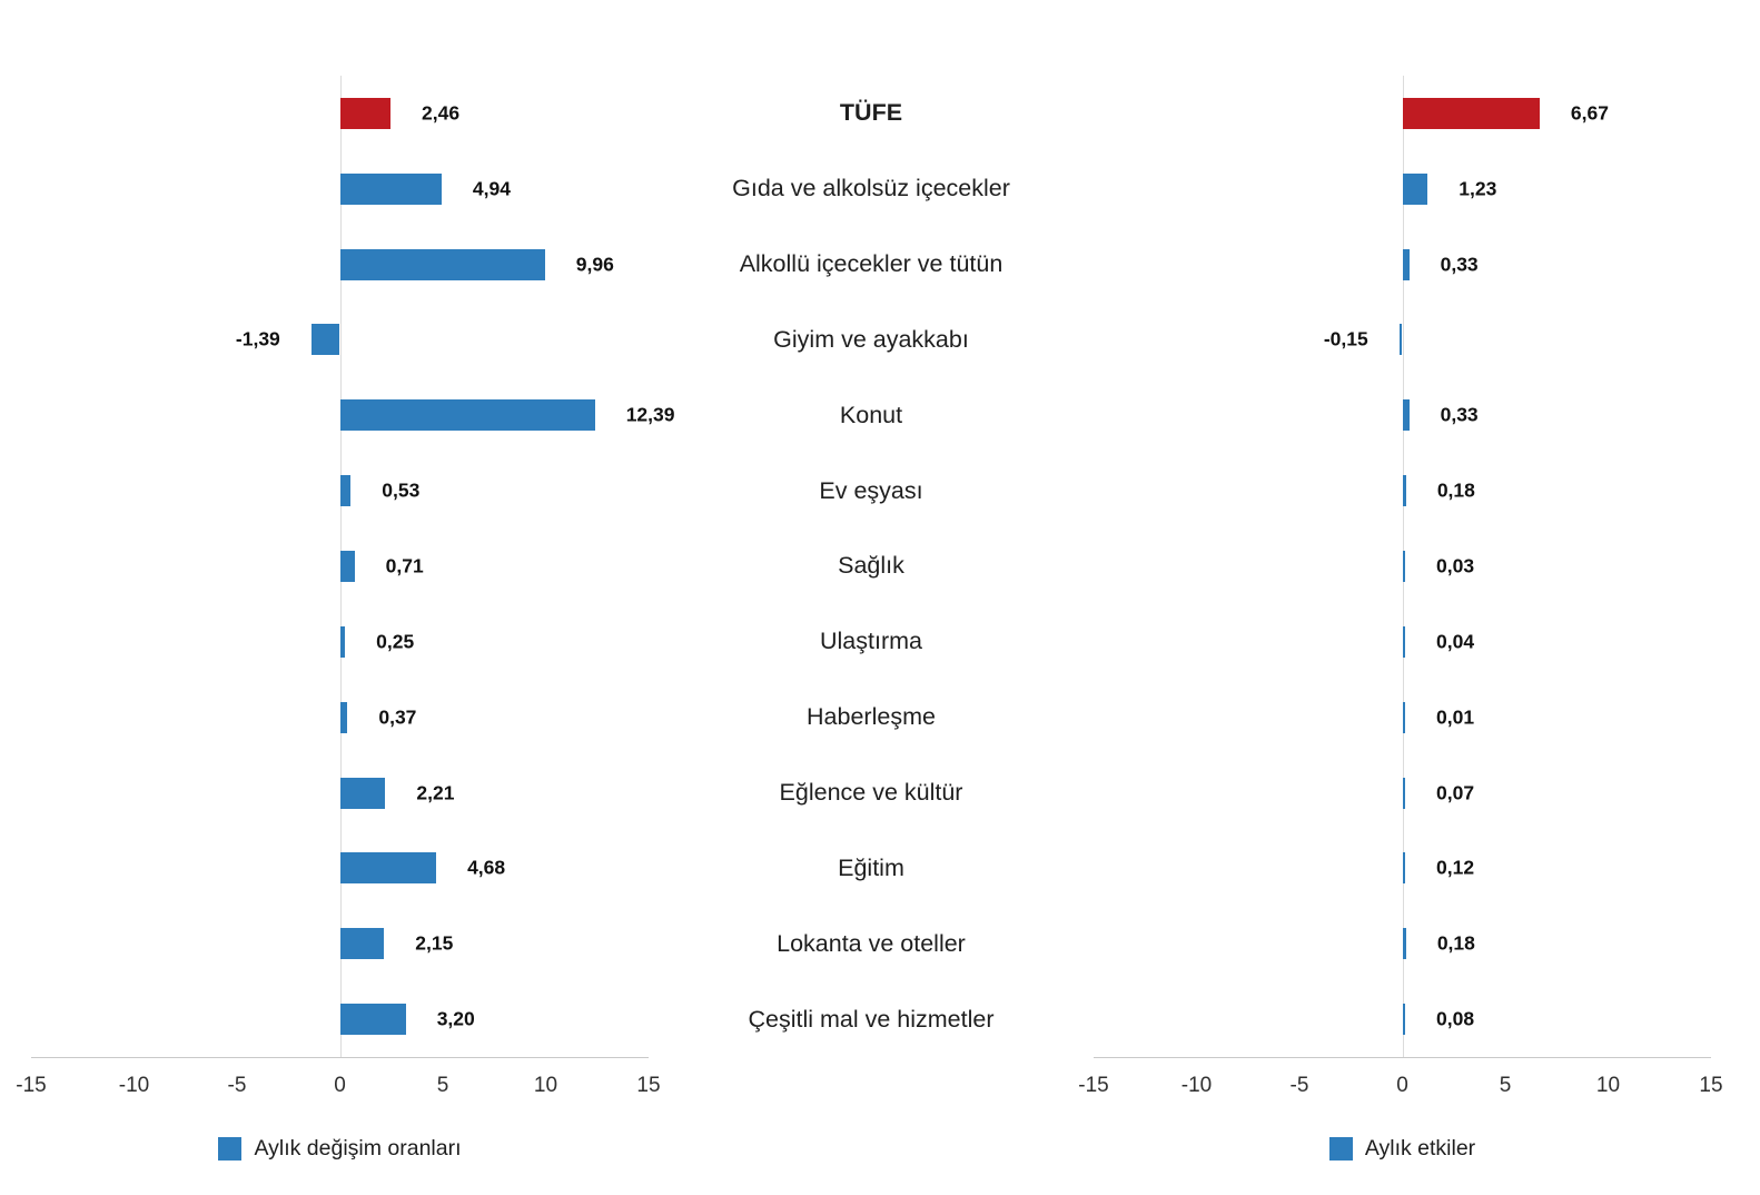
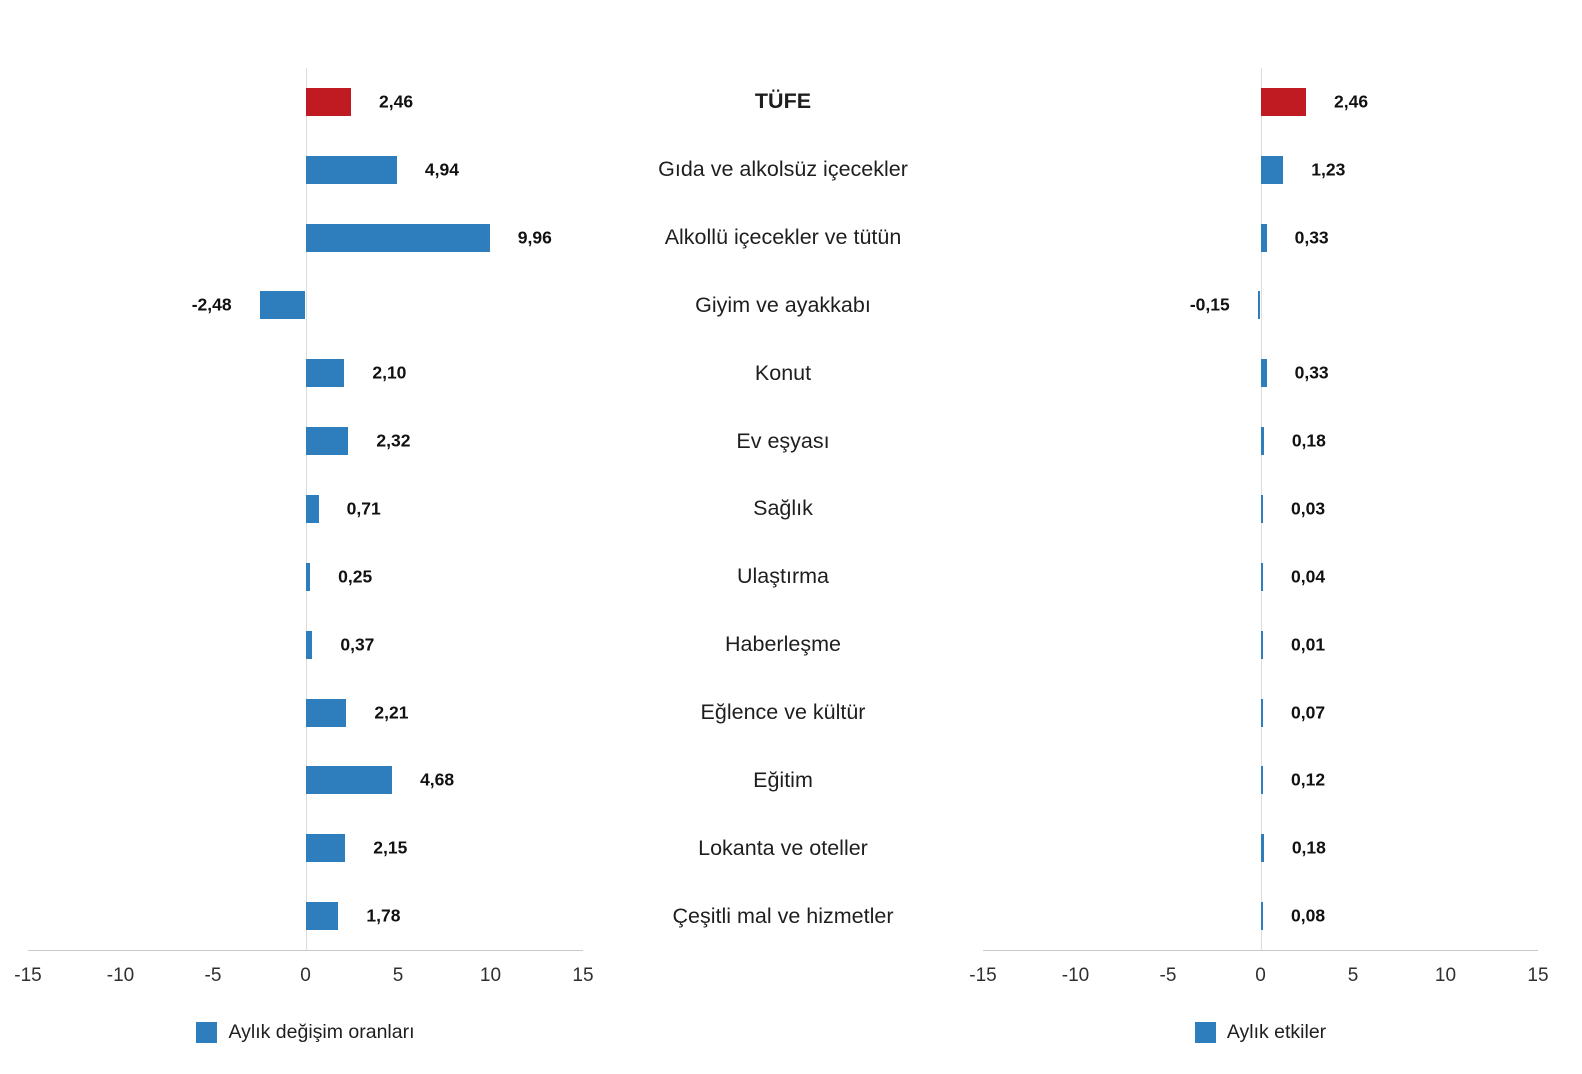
Aylık değişim oranları/Giyim ve ayakkabı: -1,39 -> -2,48
Aylık değişim oranları/Konut: 12,39 -> 2,10
Aylık değişim oranları/Ev eşyası: 0,53 -> 2,32
Aylık değişim oranları/Çeşitli mal ve hizmetler: 3,20 -> 1,78
Aylık etkiler/TÜFE: 6,67 -> 2,46
